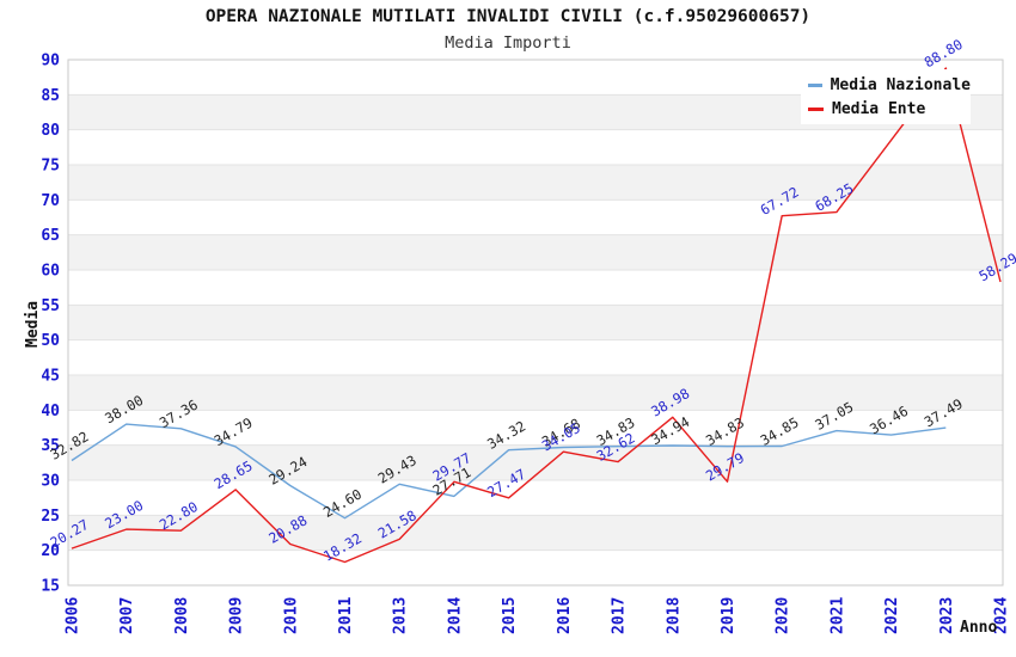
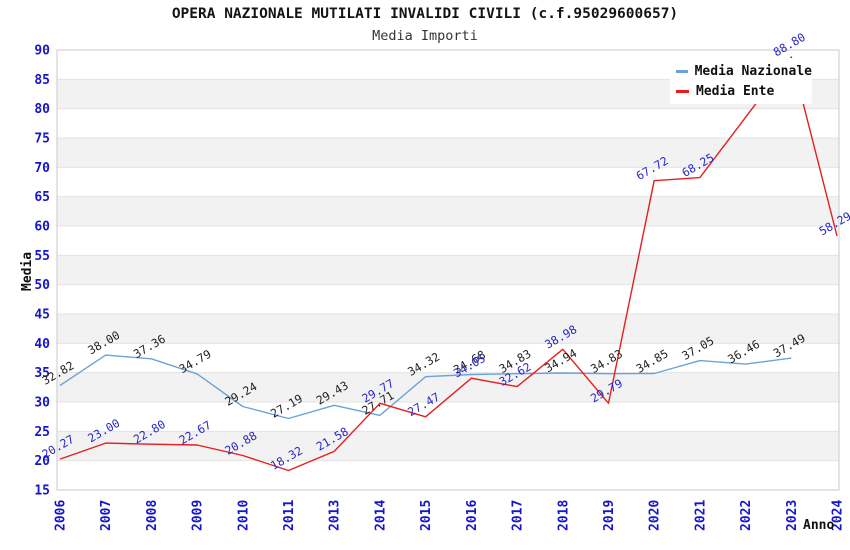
Media Ente/2009: 28.65 -> 22.67
Media Nazionale/2011: 24.60 -> 27.19
